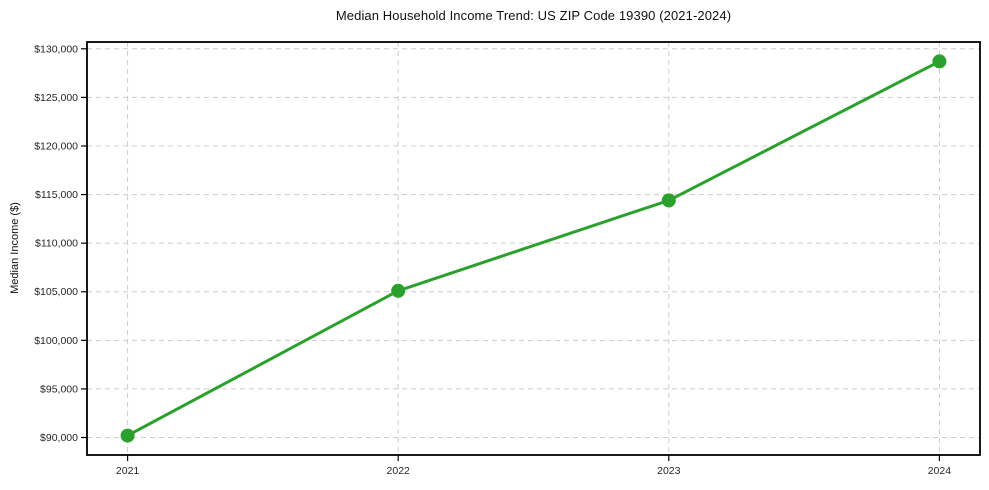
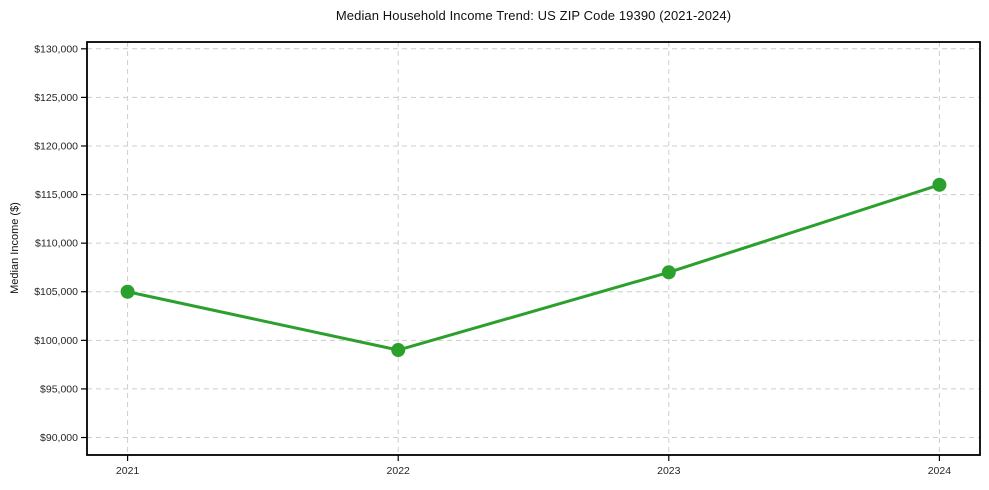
2021: $90000 -> $105000
2022: $105000 -> $99000
2023: $114000 -> $107000
2024: $129000 -> $116000
